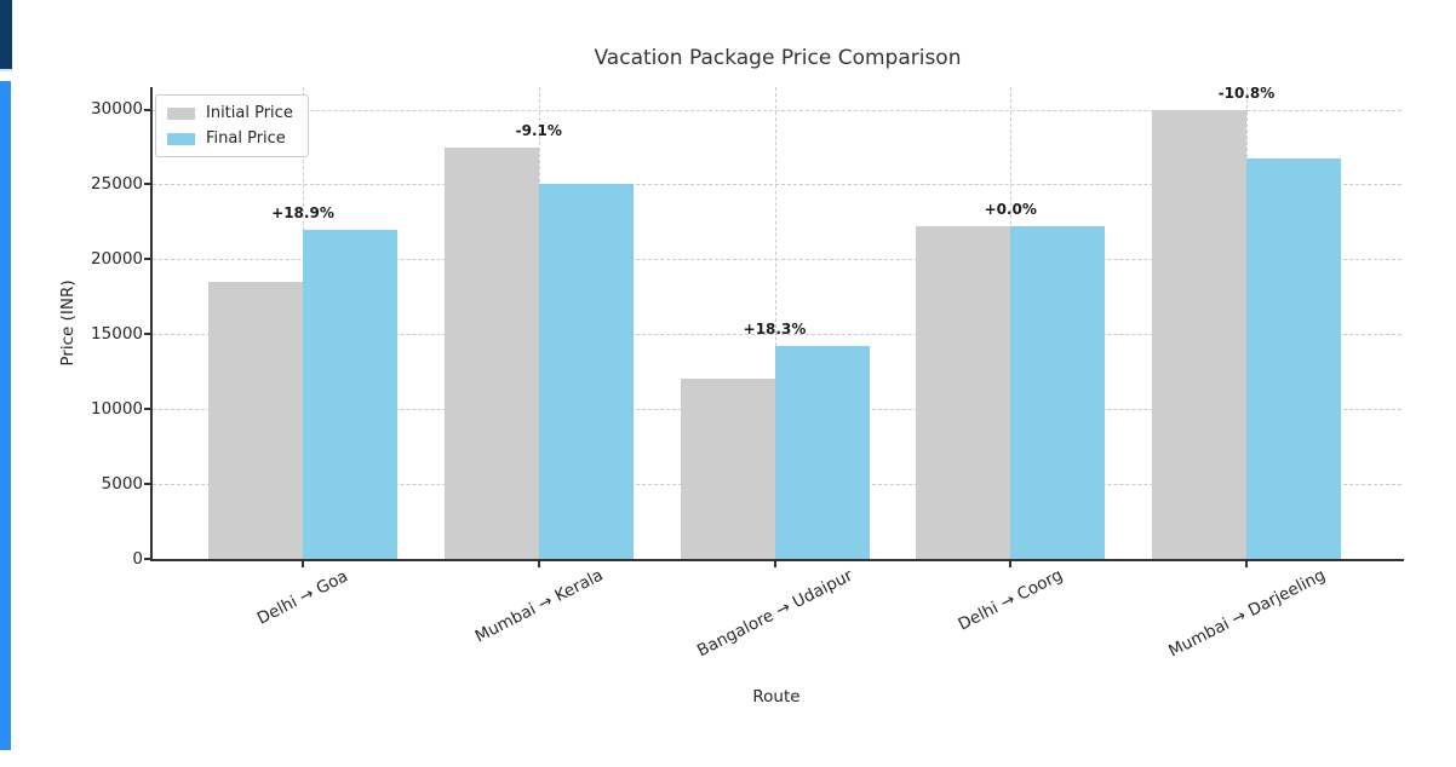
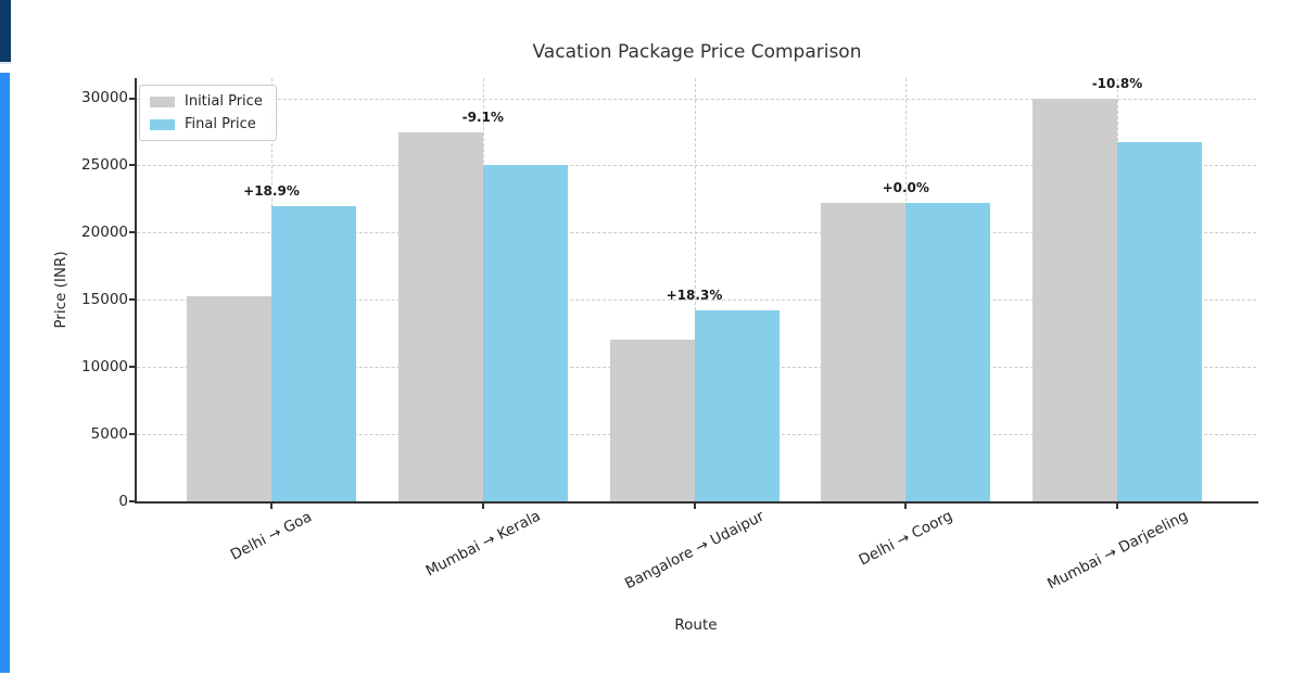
Initial Price/Delhi → Goa: 18500 -> 15300
